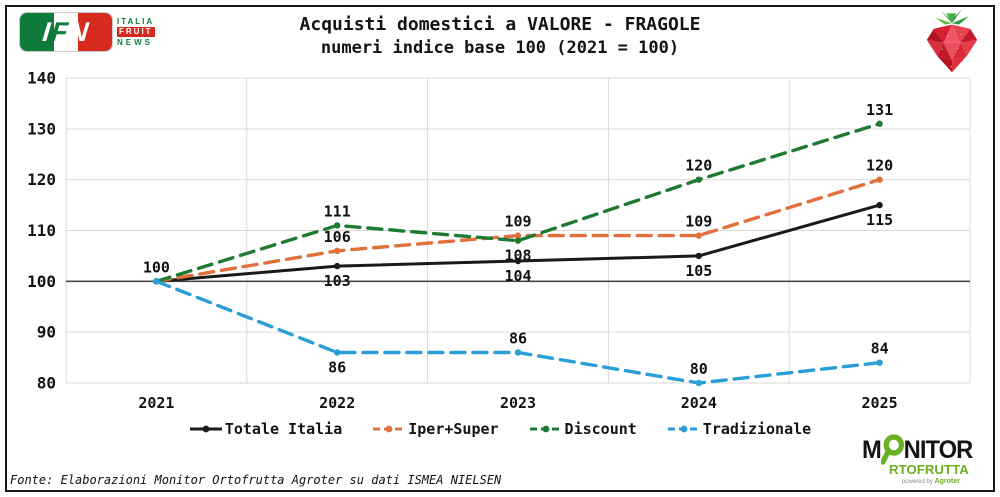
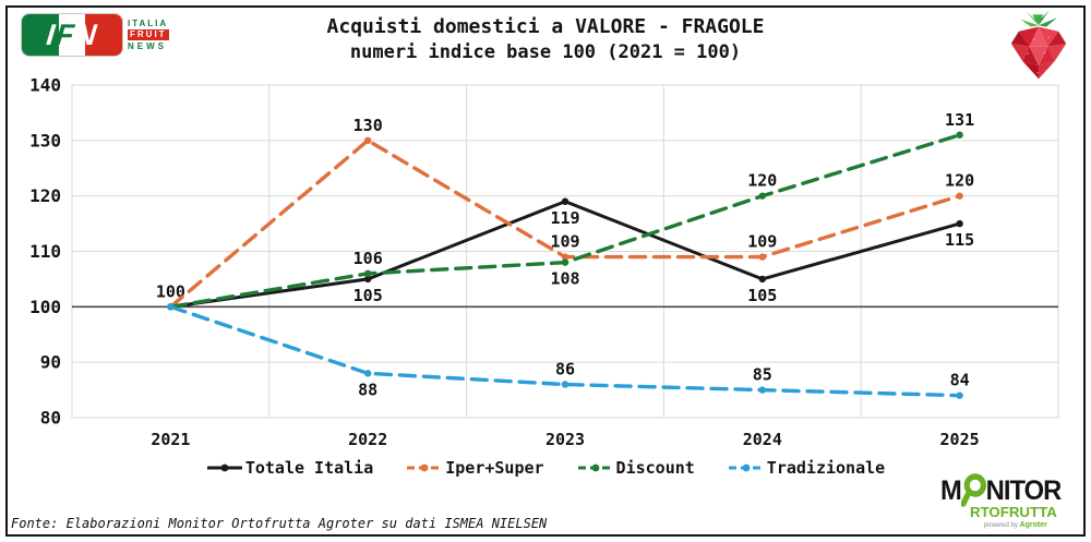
Totale Italia/2022: 103 -> 105
Iper+Super/2022: 106 -> 130
Discount/2022: 111 -> 106
Tradizionale/2022: 86 -> 88
Totale Italia/2023: 104 -> 119
Tradizionale/2024: 80 -> 85
